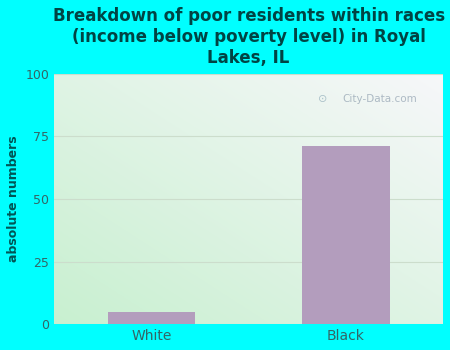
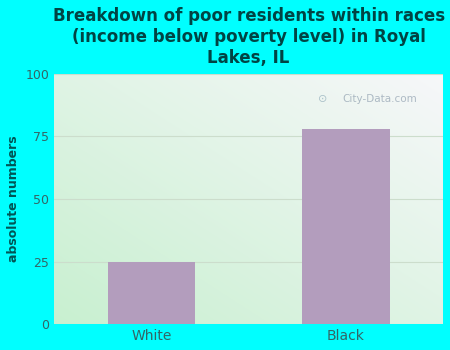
White: 5 -> 25
Black: 71 -> 78
